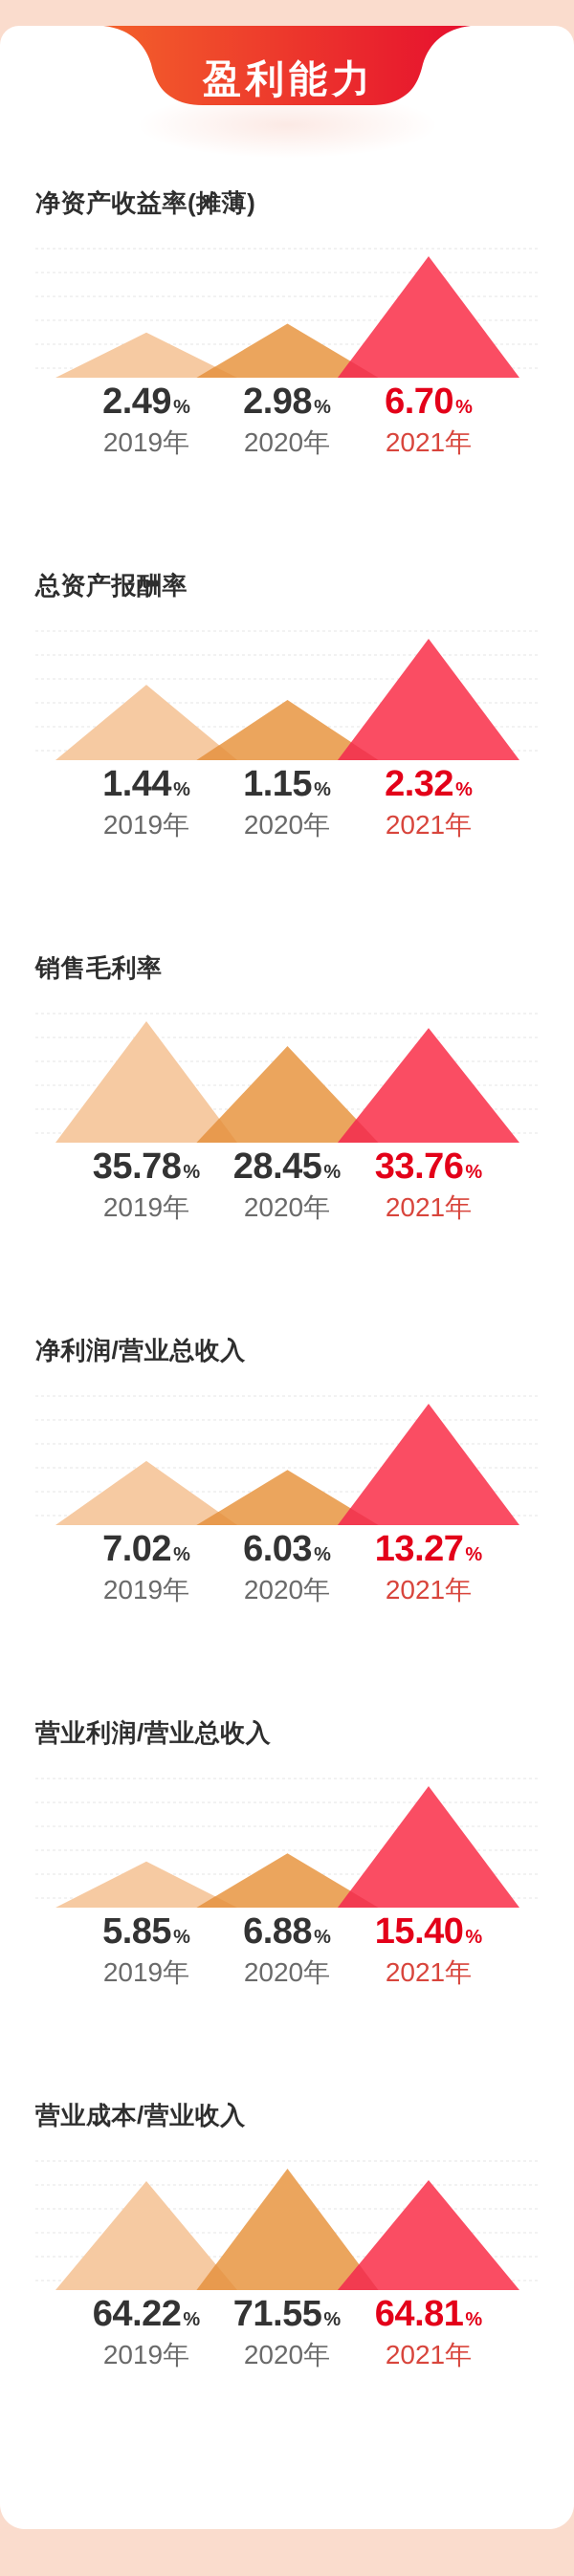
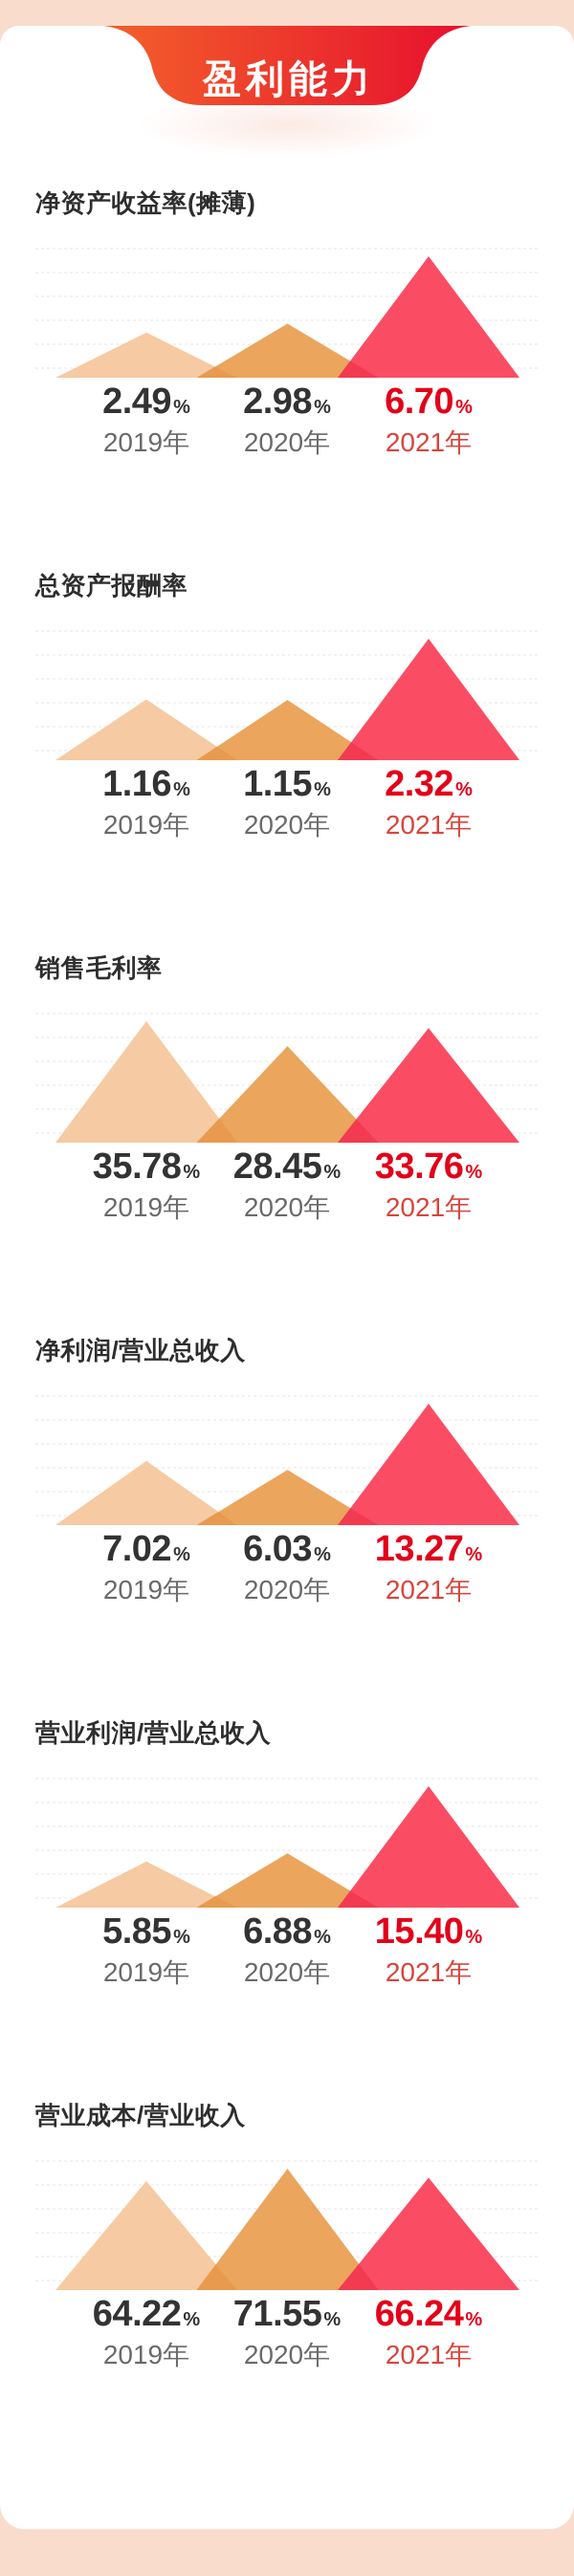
总资产报酬率/2019年: 1.44 -> 1.16
营业成本/营业收入/2021年: 64.81 -> 66.24
